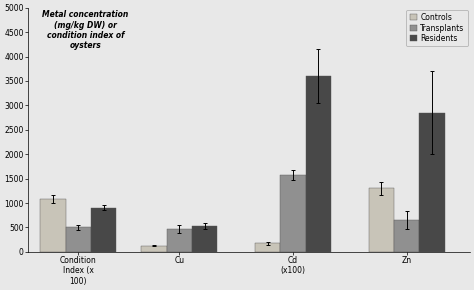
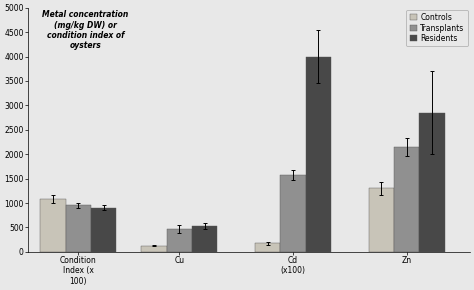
Transplants/Condition Index (x 100): 500 -> 950
Residents/Cd (x100): 3600 -> 4000
Transplants/Zn: 650 -> 2150
